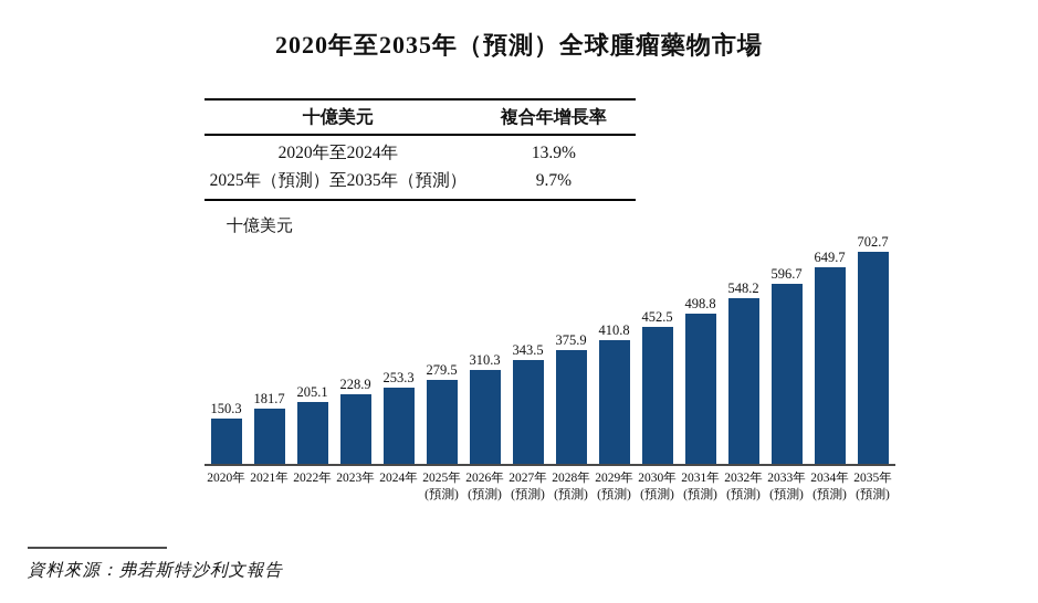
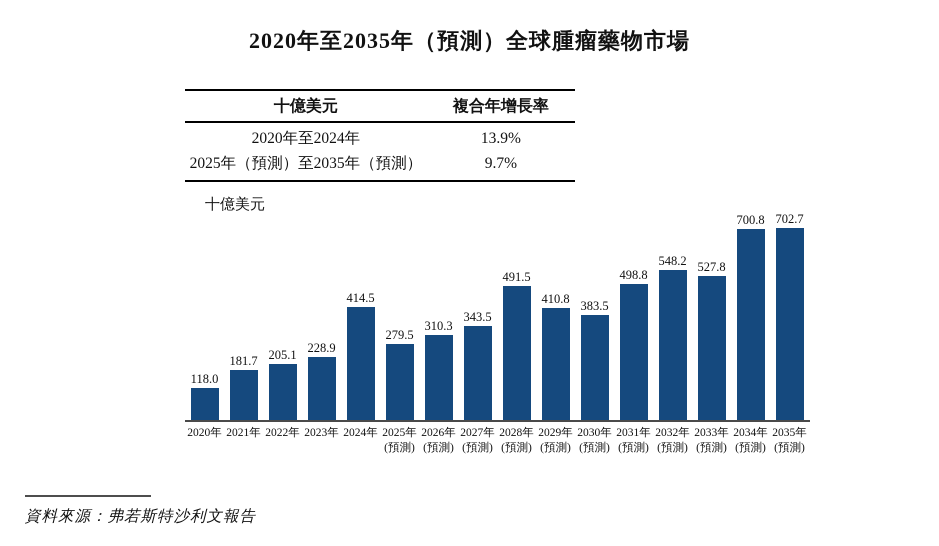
2020年: 150.3 -> 118.0
2024年: 253.3 -> 414.5
2028年: 375.9 -> 491.5
2030年: 452.5 -> 383.5
2033年: 596.7 -> 527.8
2034年: 649.7 -> 700.8
